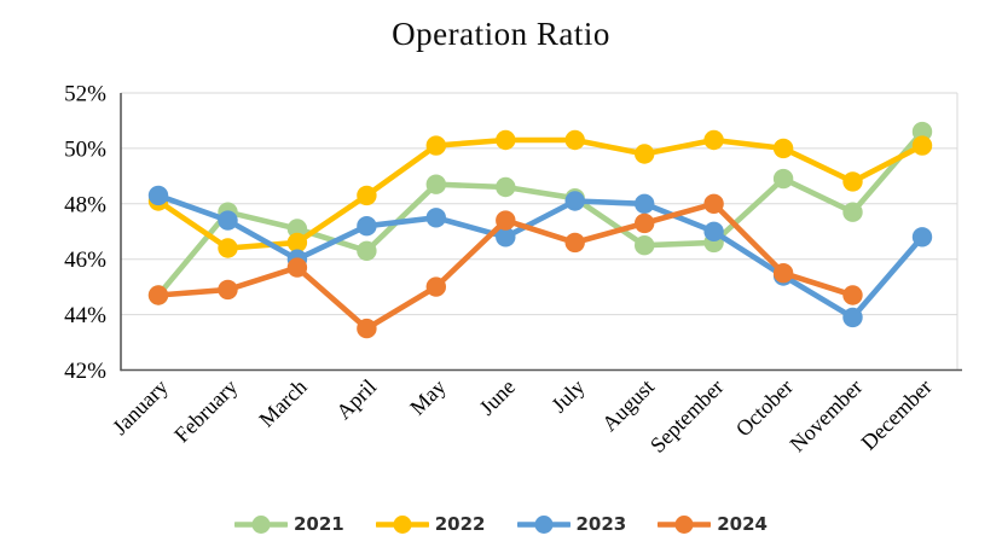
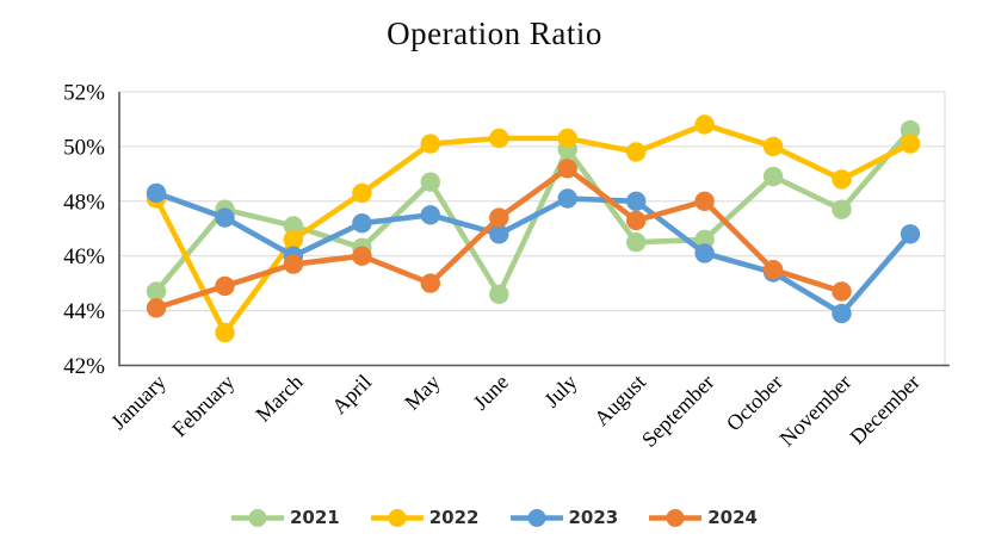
2024/January: 44.7% -> 44.1%
2022/February: 46.4% -> 43.2%
2024/April: 43.5% -> 46.0%
2021/June: 48.6% -> 44.6%
2021/July: 48.2% -> 49.9%
2024/July: 46.6% -> 49.2%
2022/September: 50.3% -> 50.8%
2023/September: 47.0% -> 46.1%
